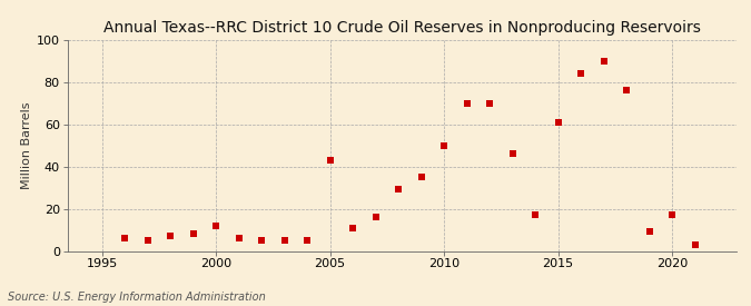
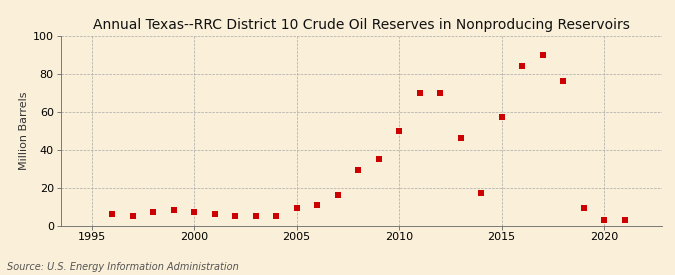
2000: 12 -> 7
2005: 43 -> 9
2015: 61 -> 57
2020: 17 -> 3
